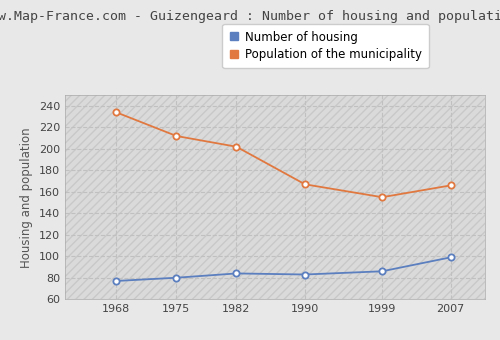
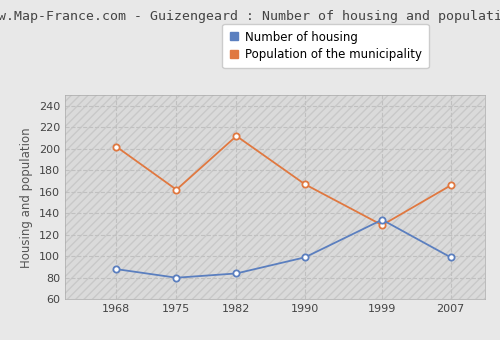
Number of housing/1968: 77 -> 88
Population of the municipality/1968: 234 -> 202
Population of the municipality/1975: 212 -> 162
Population of the municipality/1982: 202 -> 212
Number of housing/1990: 83 -> 99
Number of housing/1999: 86 -> 134
Population of the municipality/1999: 155 -> 129
